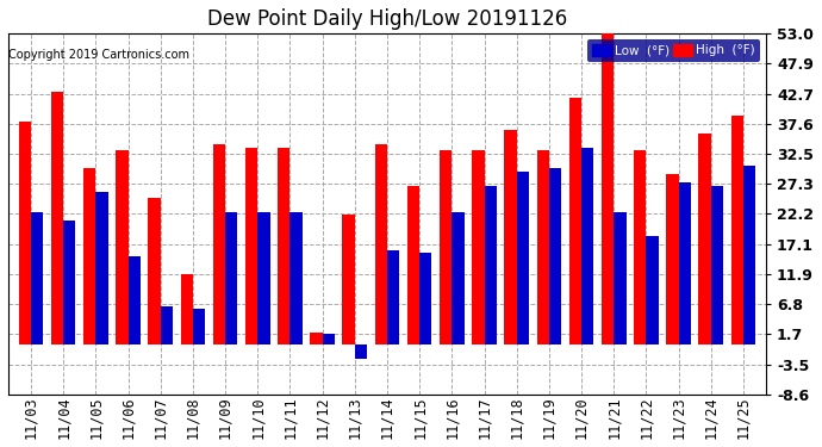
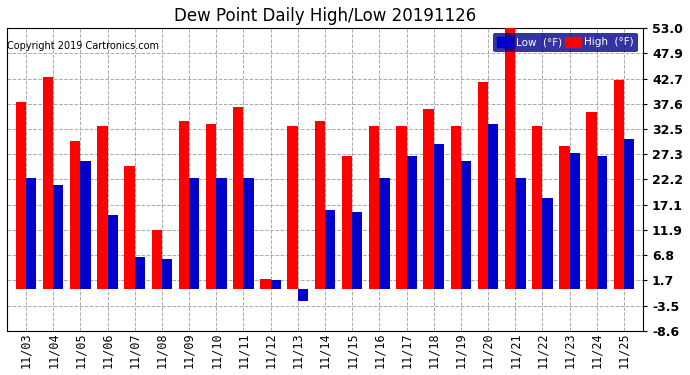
High (°F)/11/11: 33.5 -> 37.0
High (°F)/11/13: 22.0 -> 33.0
Low (°F)/11/19: 30.0 -> 26.0
High (°F)/11/25: 39.0 -> 42.5
